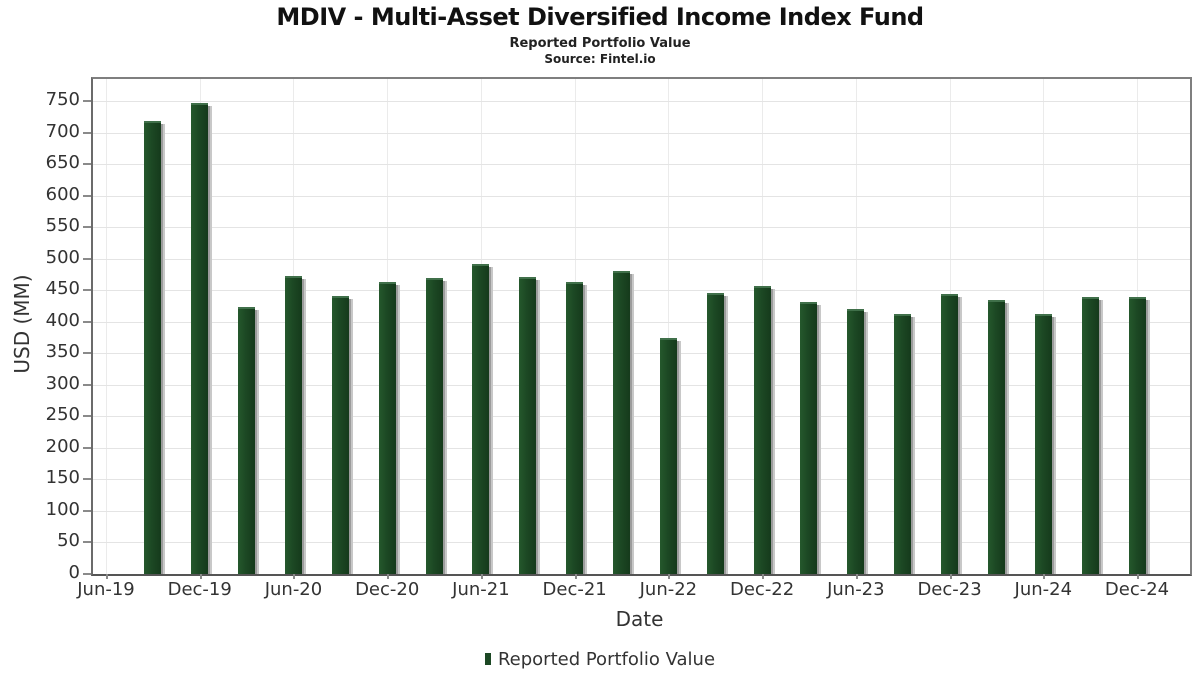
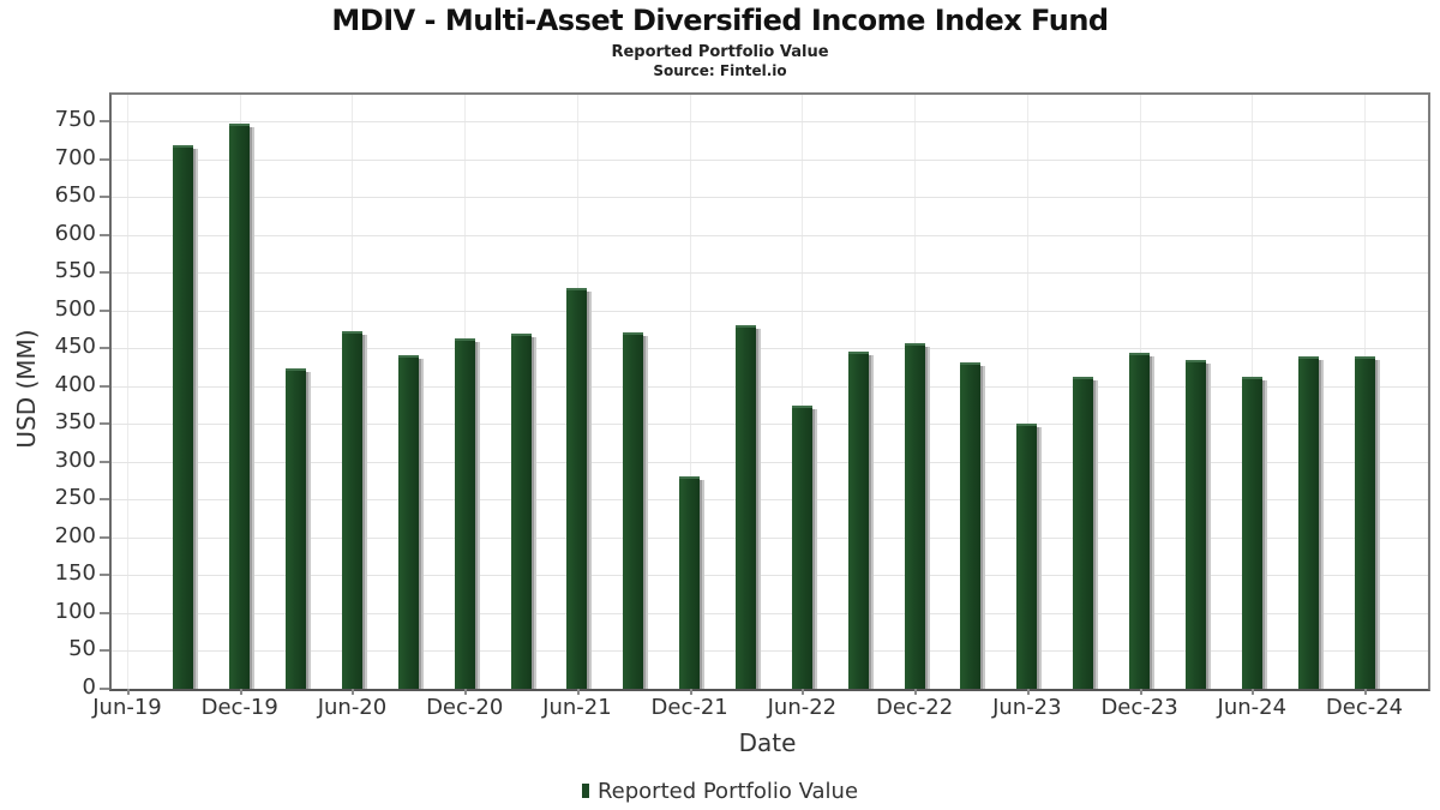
Jun-21: 490 -> 530
Dec-21: 460 -> 280
Jun-23: 420 -> 350
